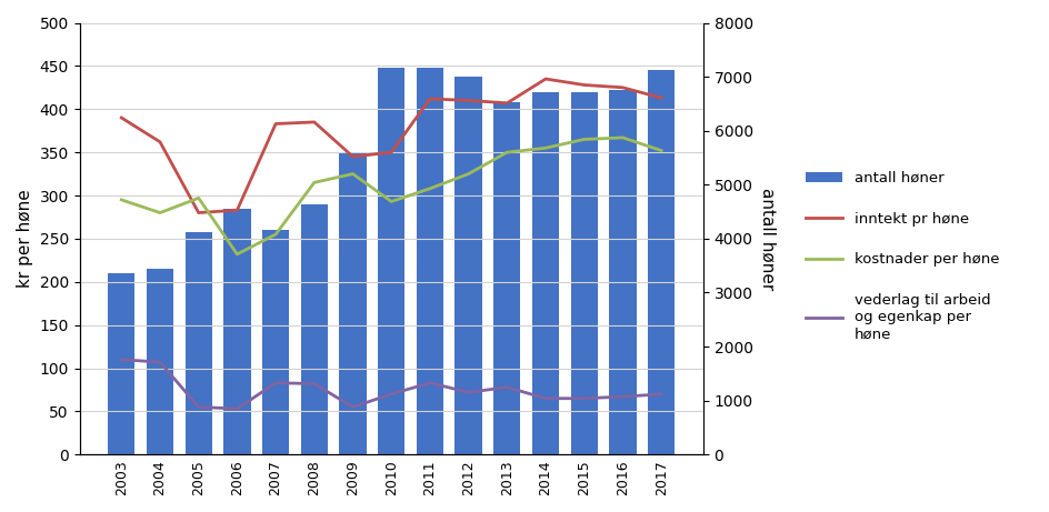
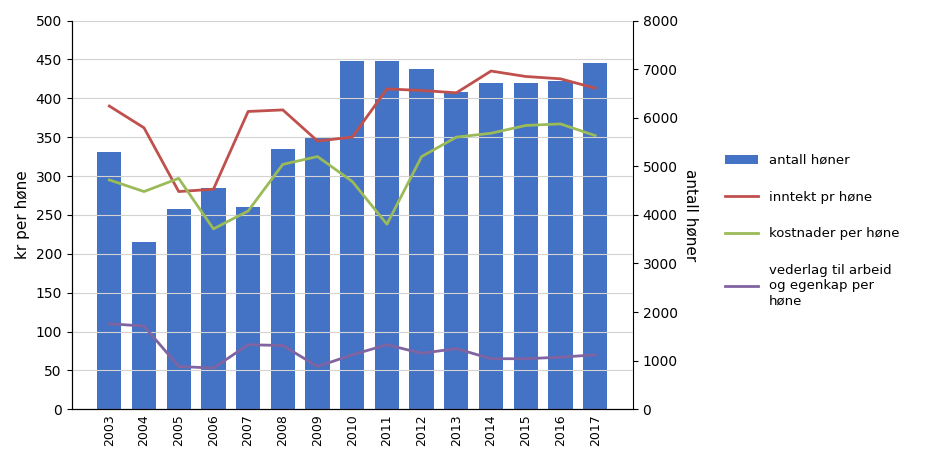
antall høner/2003: 3360 -> 5300
antall høner/2008: 4640 -> 5350
kostnader per høne/2011: 308 -> 238
